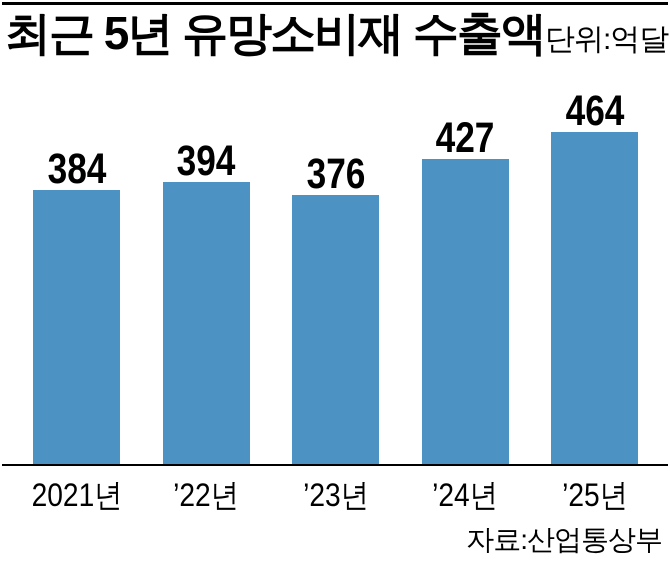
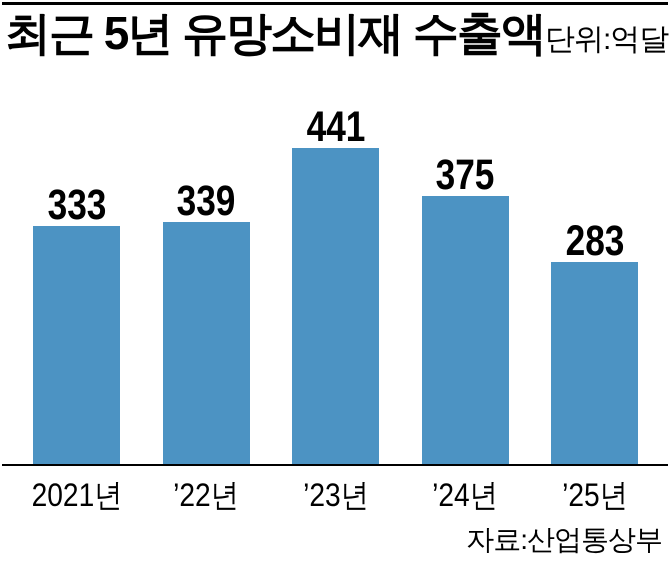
2021년: 384 -> 333
’22년: 394 -> 339
’23년: 376 -> 441
’24년: 427 -> 375
’25년: 464 -> 283
